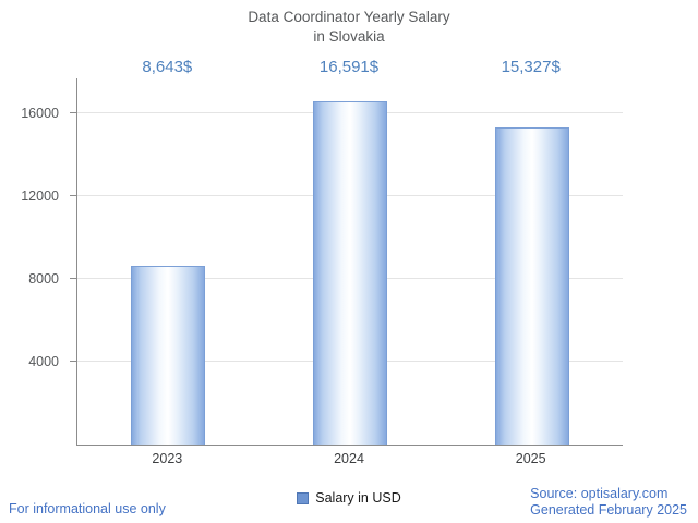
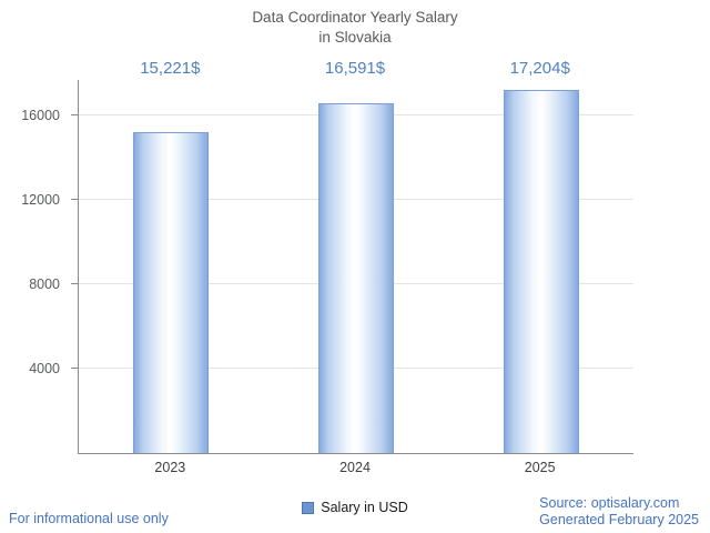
2023: 8,643 -> 15,221
2025: 15,327 -> 17,204
